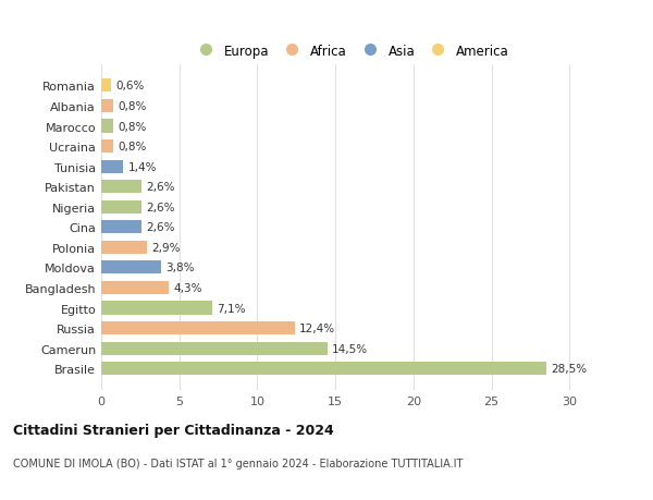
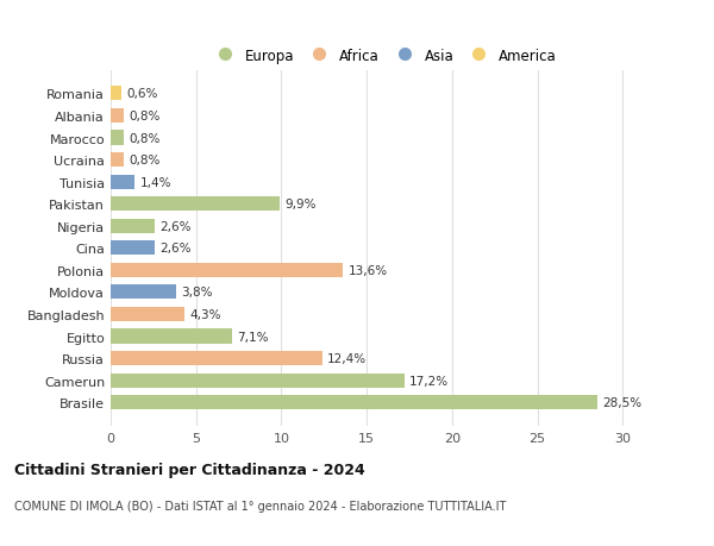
Pakistan: 2,6% -> 9,9%
Polonia: 2,9% -> 13,6%
Camerun: 14,5% -> 17,2%
